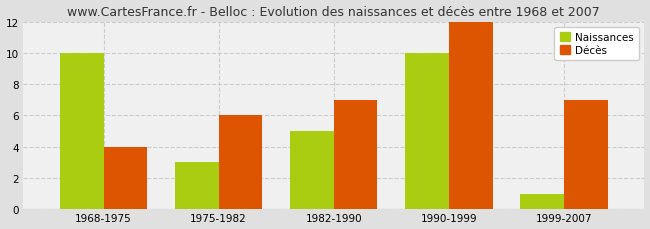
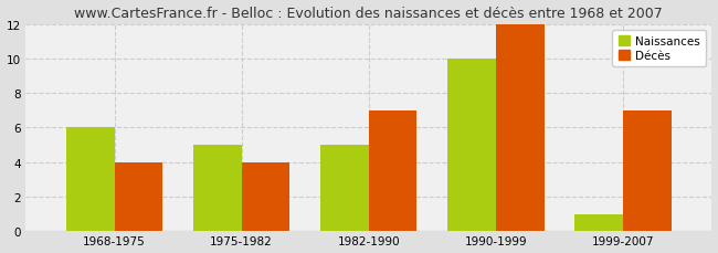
Naissances/1968-1975: 10 -> 6
Naissances/1975-1982: 3 -> 5
Décès/1975-1982: 6 -> 4
